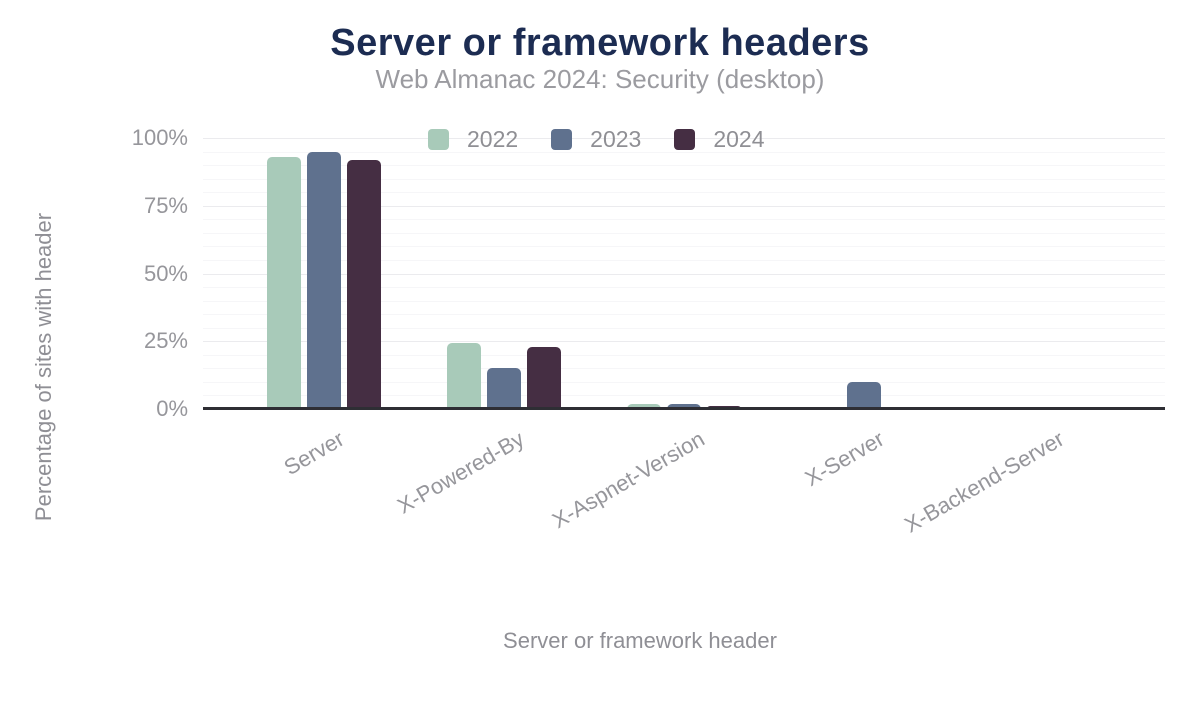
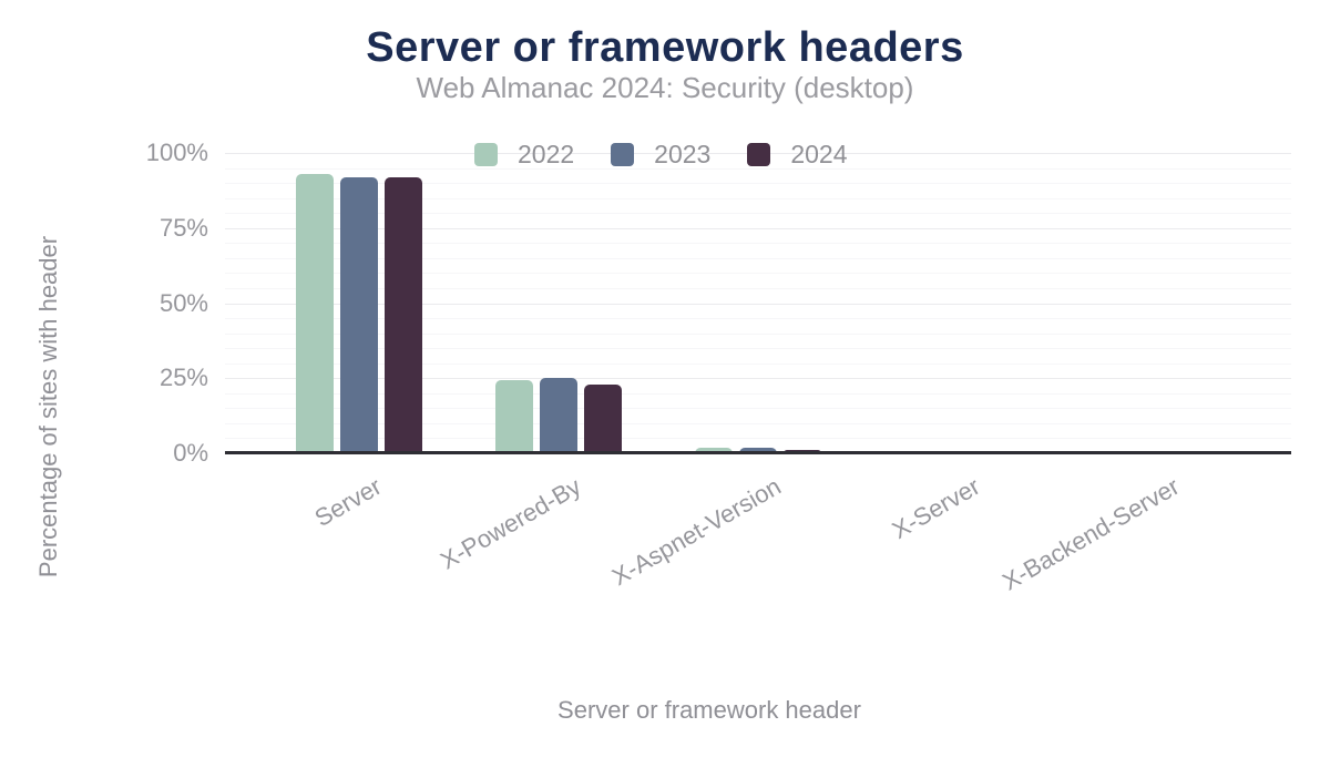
2023/Server: 95% -> 92%
2023/X-Powered-By: 15% -> 25%
2023/X-Server: 10% -> 1%
